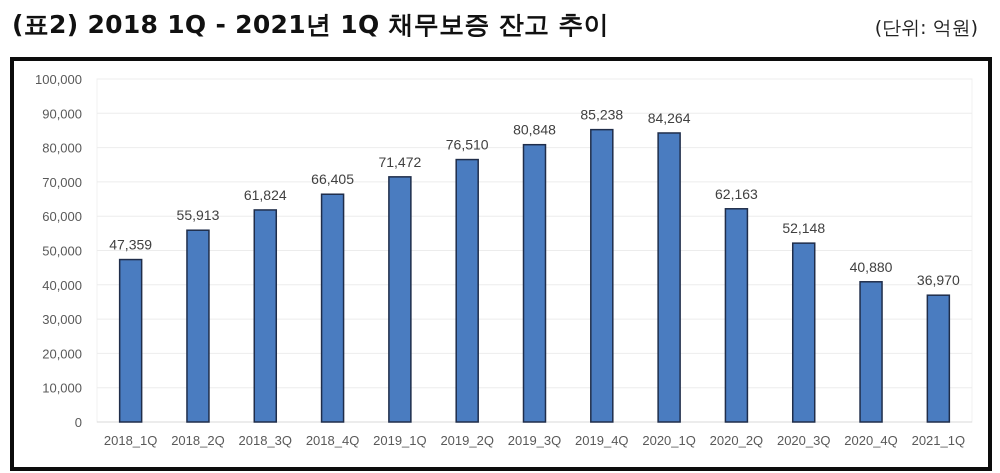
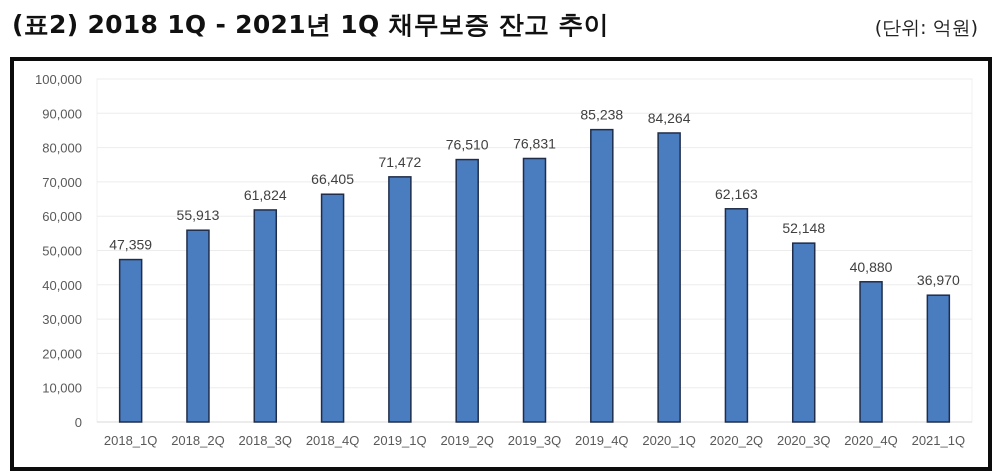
2019_3Q: 80,848 -> 76,831
